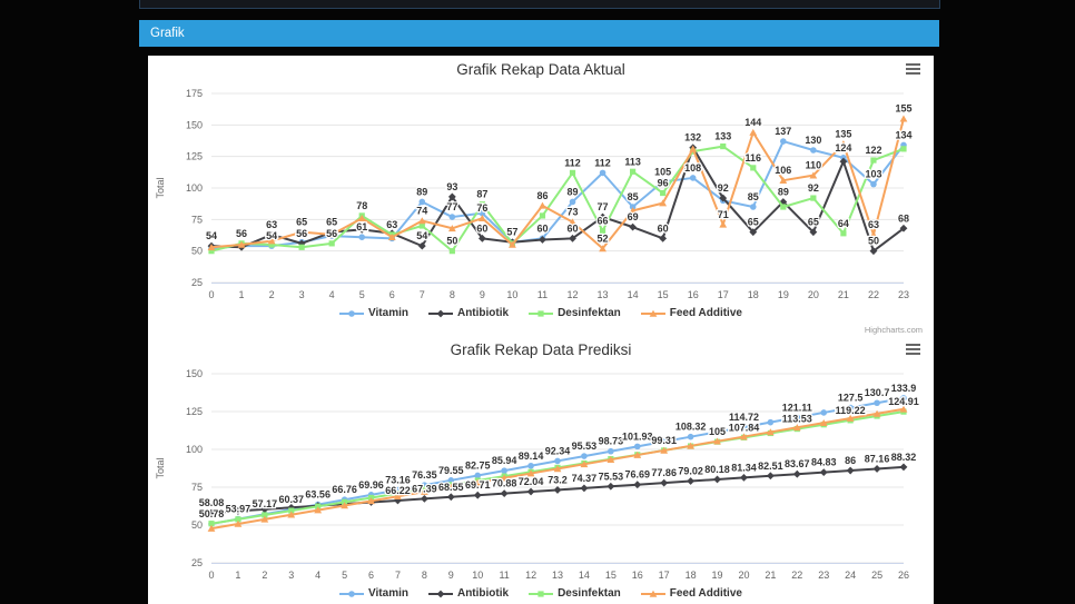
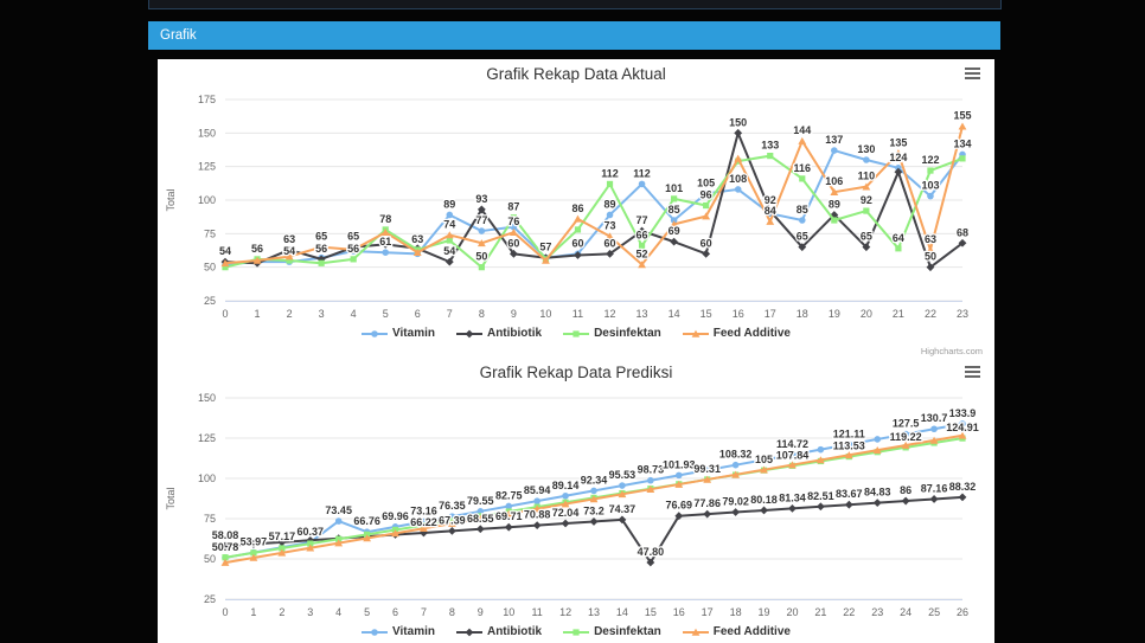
Grafik Rekap Data Aktual/Desinfektan/14: 113 -> 101
Grafik Rekap Data Aktual/Antibiotik/16: 132 -> 150
Grafik Rekap Data Aktual/Feed Additive/17: 71 -> 84
Grafik Rekap Data Prediksi/Vitamin/4: 63.56 -> 73.45
Grafik Rekap Data Prediksi/Antibiotik/15: 75.53 -> 47.80
